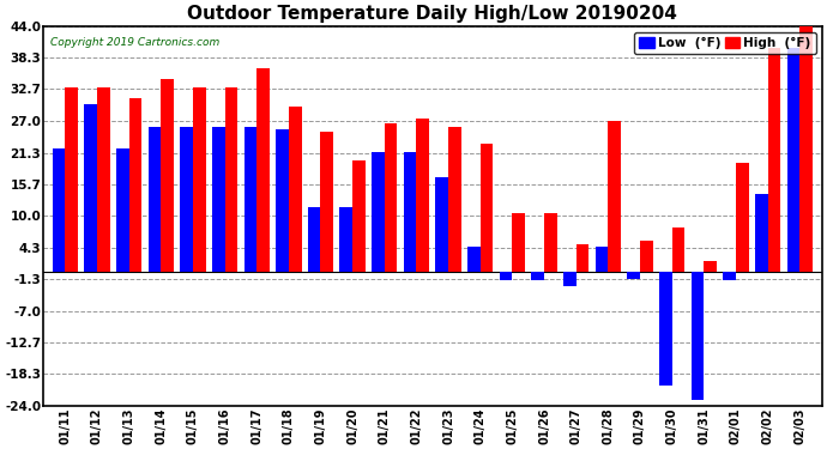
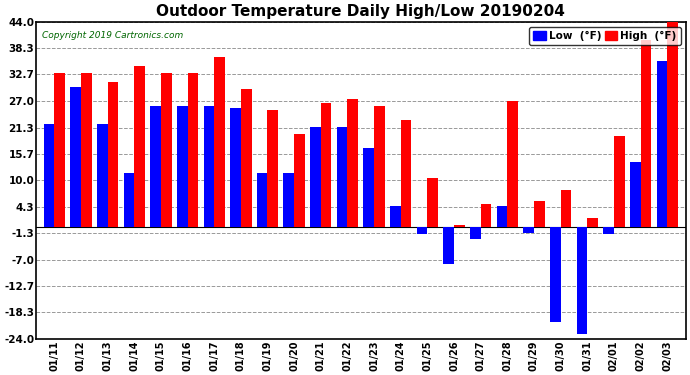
Low (°F)/01/14: 26.0 -> 11.5
Low (°F)/01/26: -1.5 -> -8.0
High (°F)/01/26: 10.5 -> 0.5
Low (°F)/02/03: 40.0 -> 35.5
